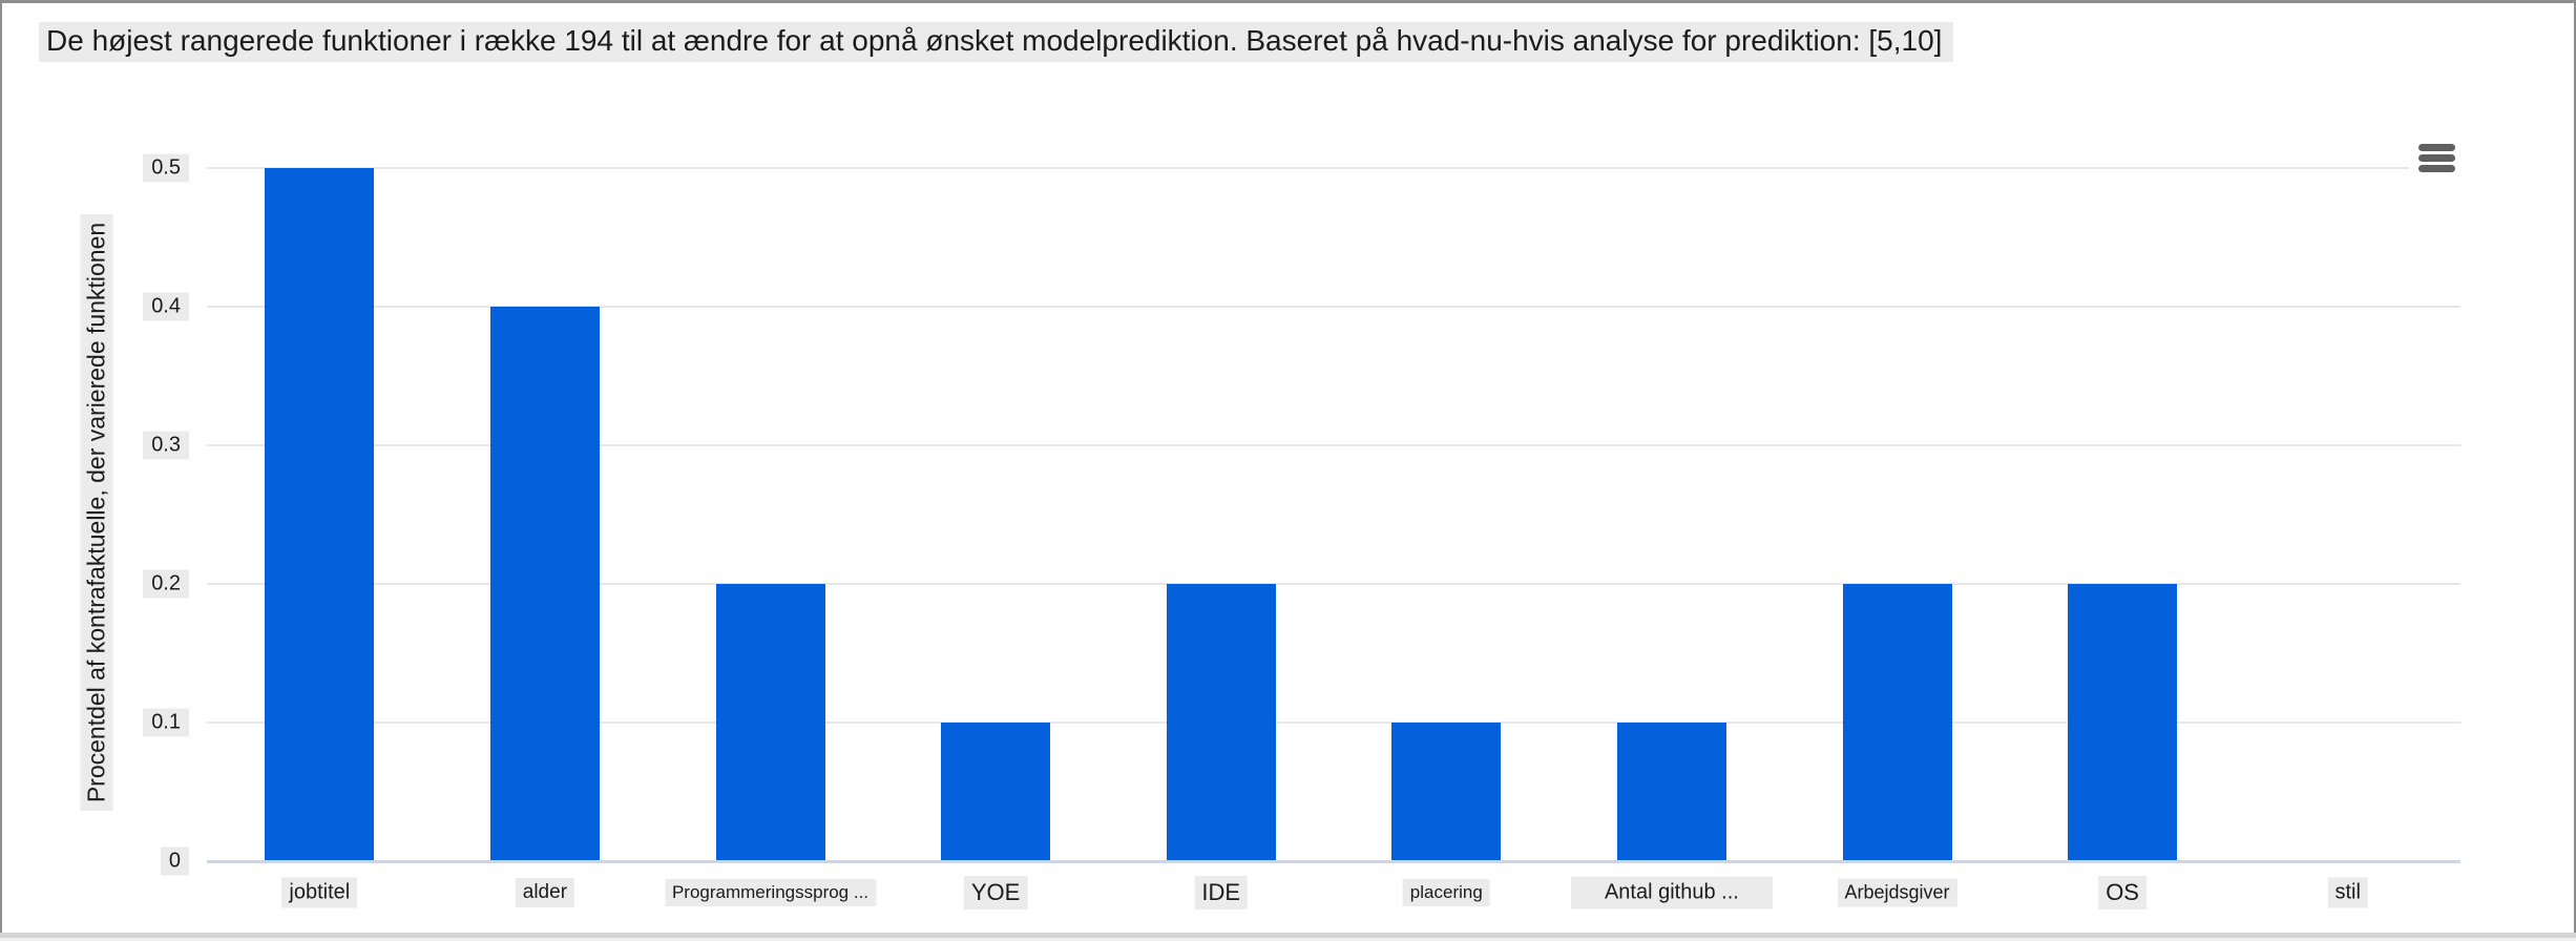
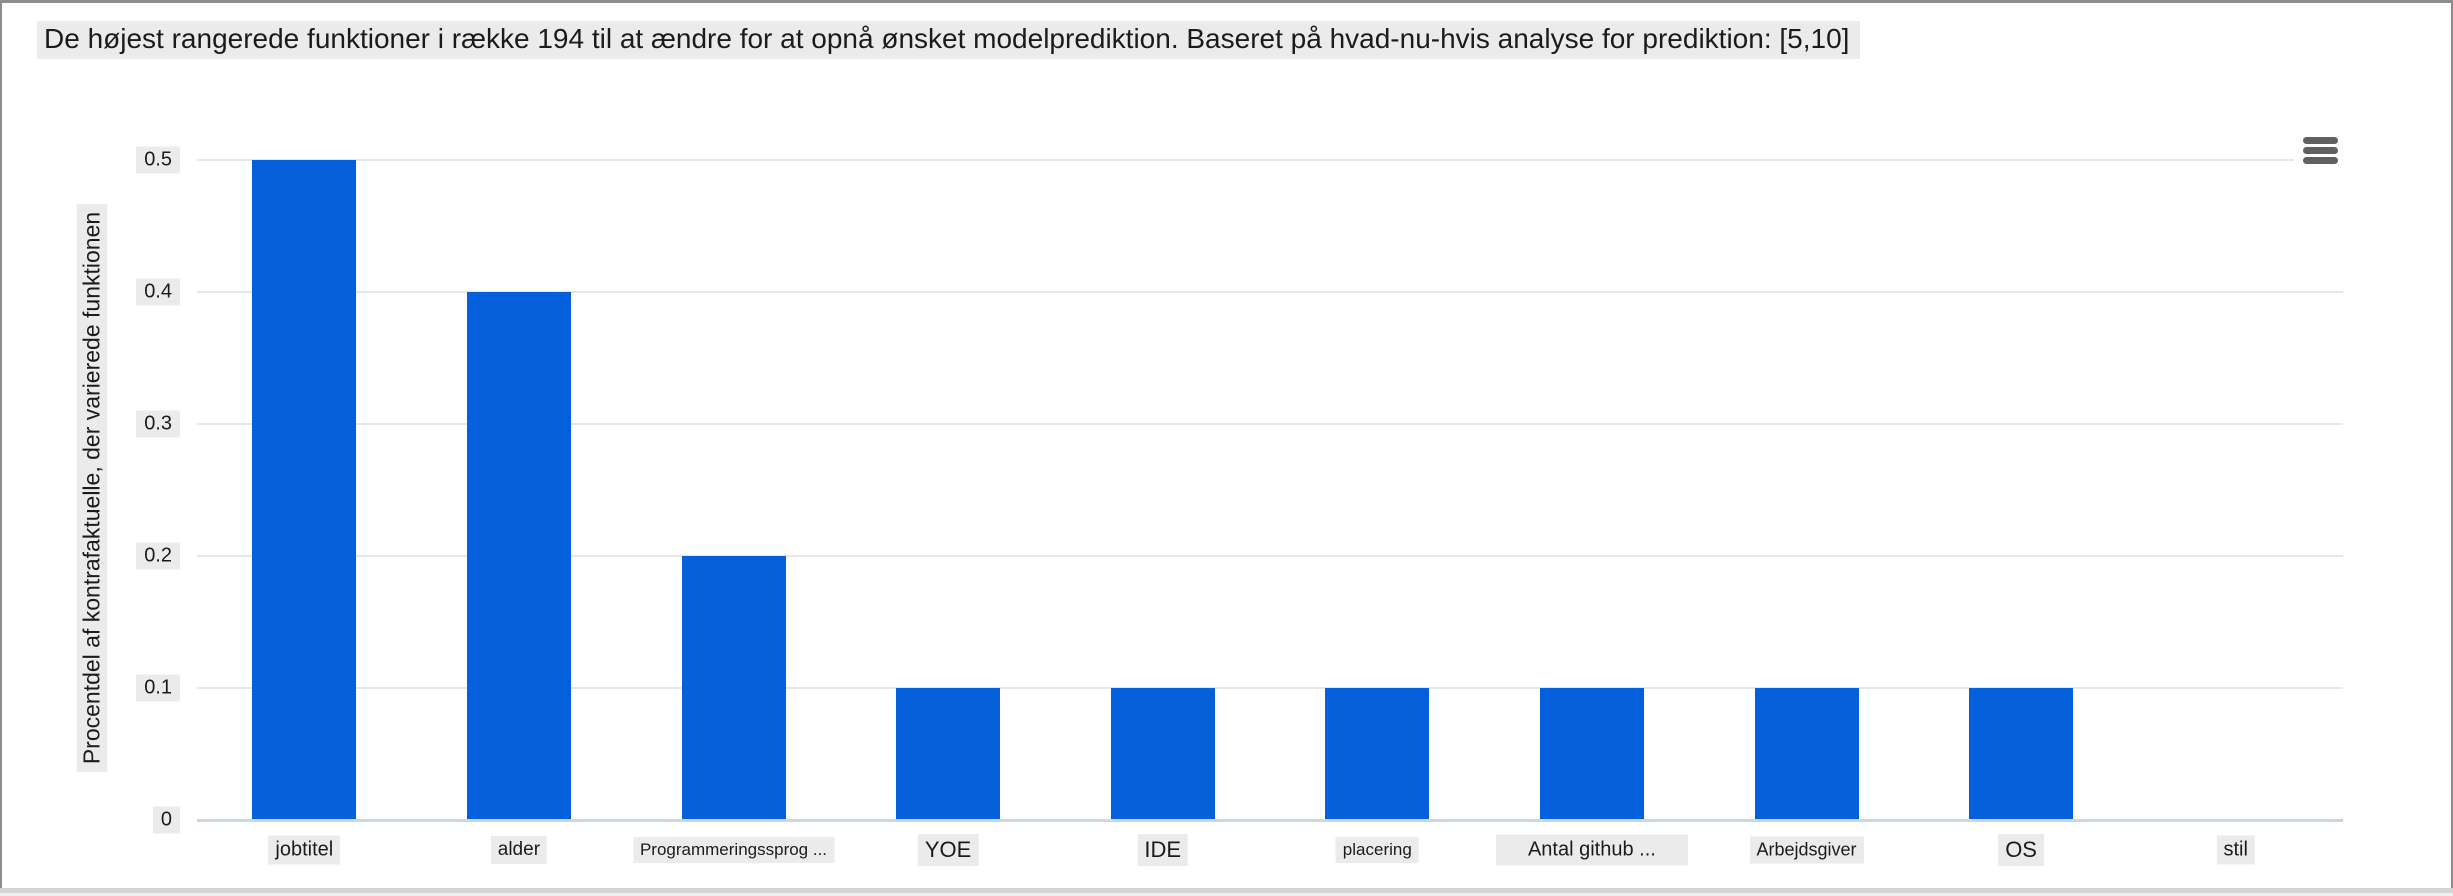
IDE: 0.2 -> 0.1
Arbejdsgiver: 0.2 -> 0.1
OS: 0.2 -> 0.1
